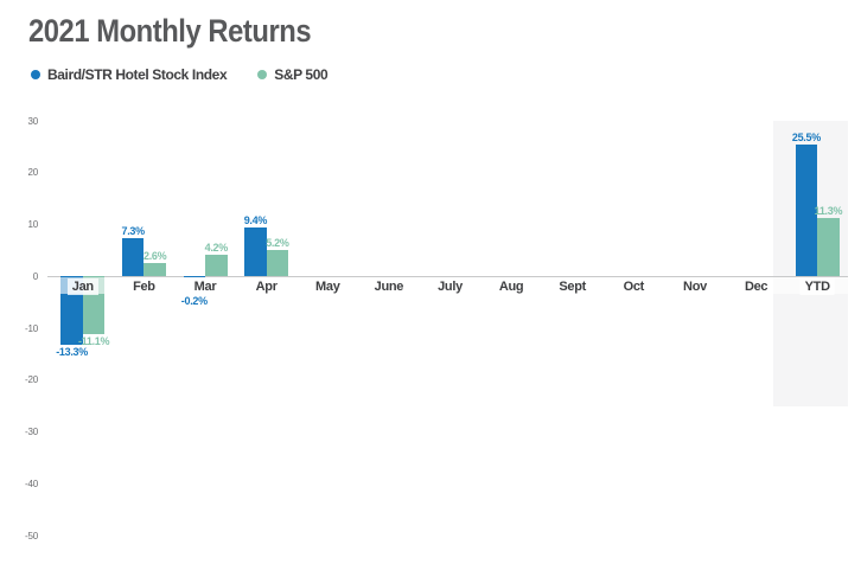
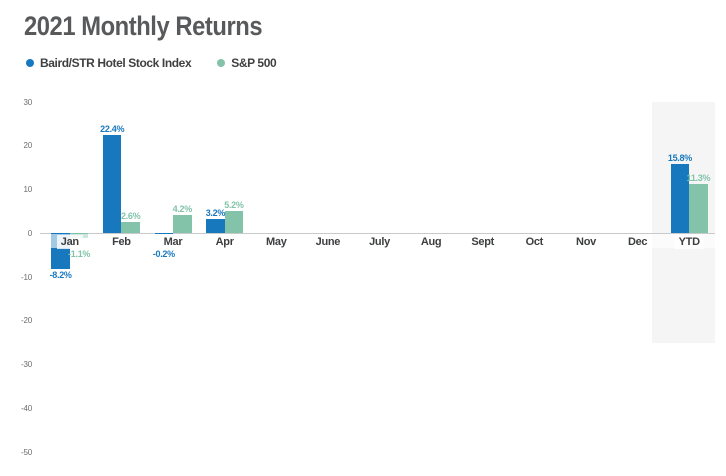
Baird/STR Hotel Stock Index/Jan: -13.3% -> -8.2%
S&P 500/Jan: -11.1% -> -1.1%
Baird/STR Hotel Stock Index/Feb: 7.3% -> 22.4%
Baird/STR Hotel Stock Index/Apr: 9.4% -> 3.2%
Baird/STR Hotel Stock Index/YTD: 25.5% -> 15.8%
